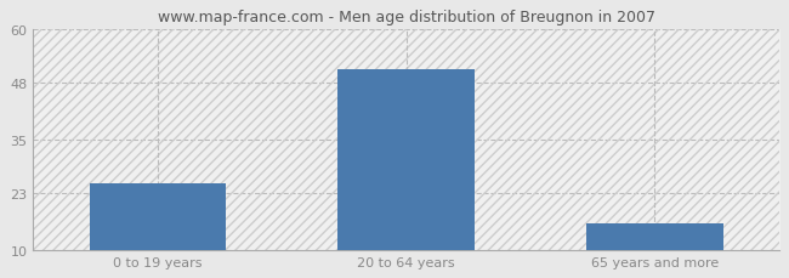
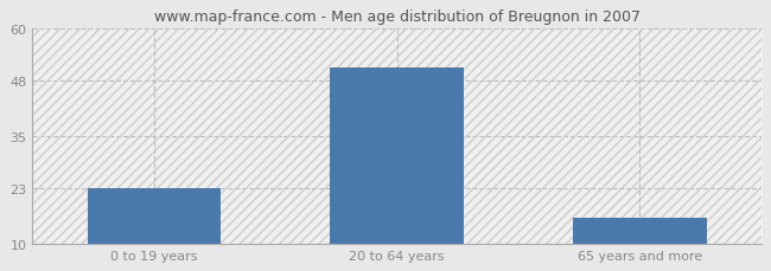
0 to 19 years: 25 -> 23
